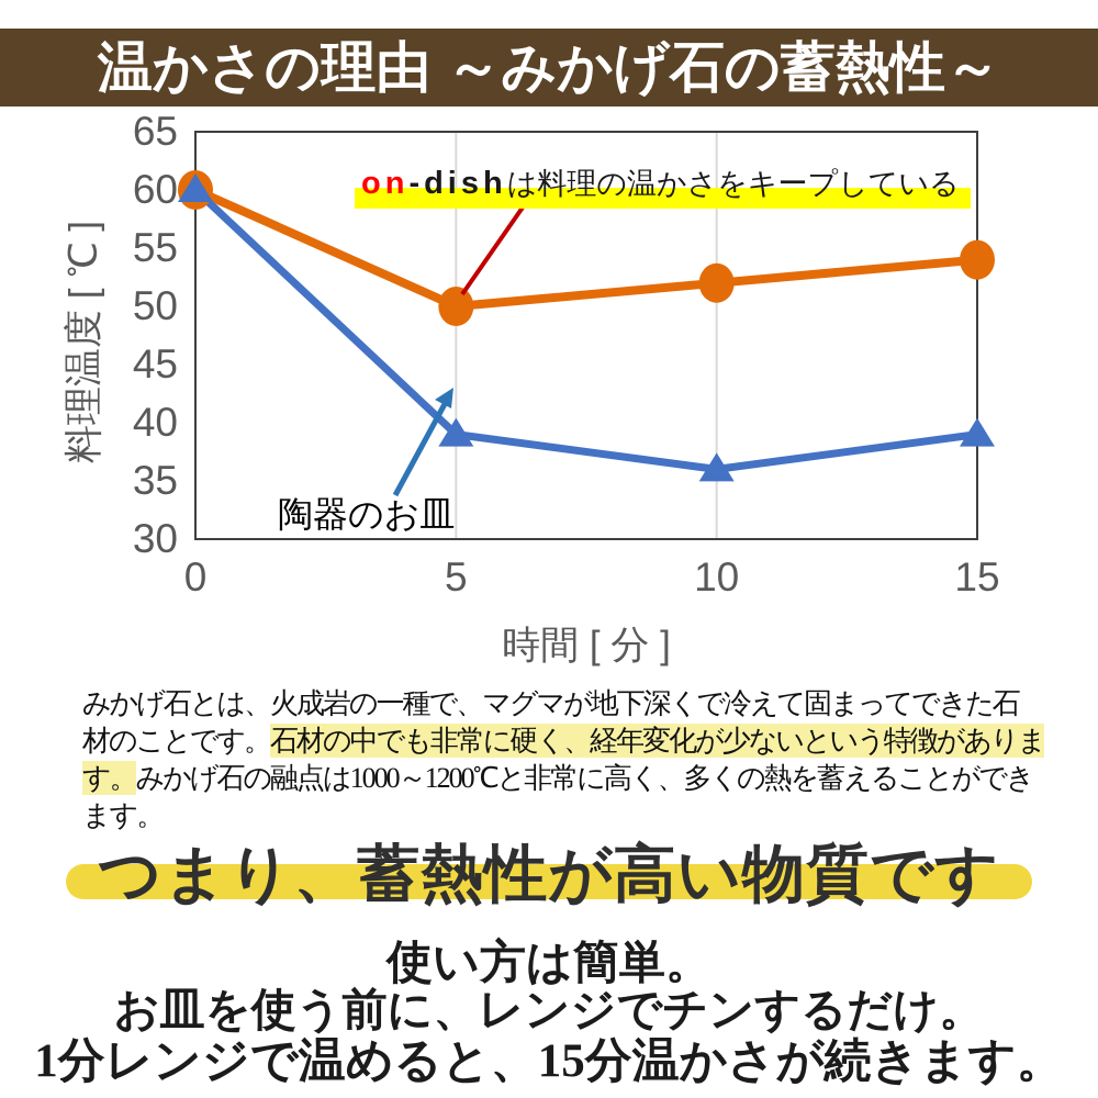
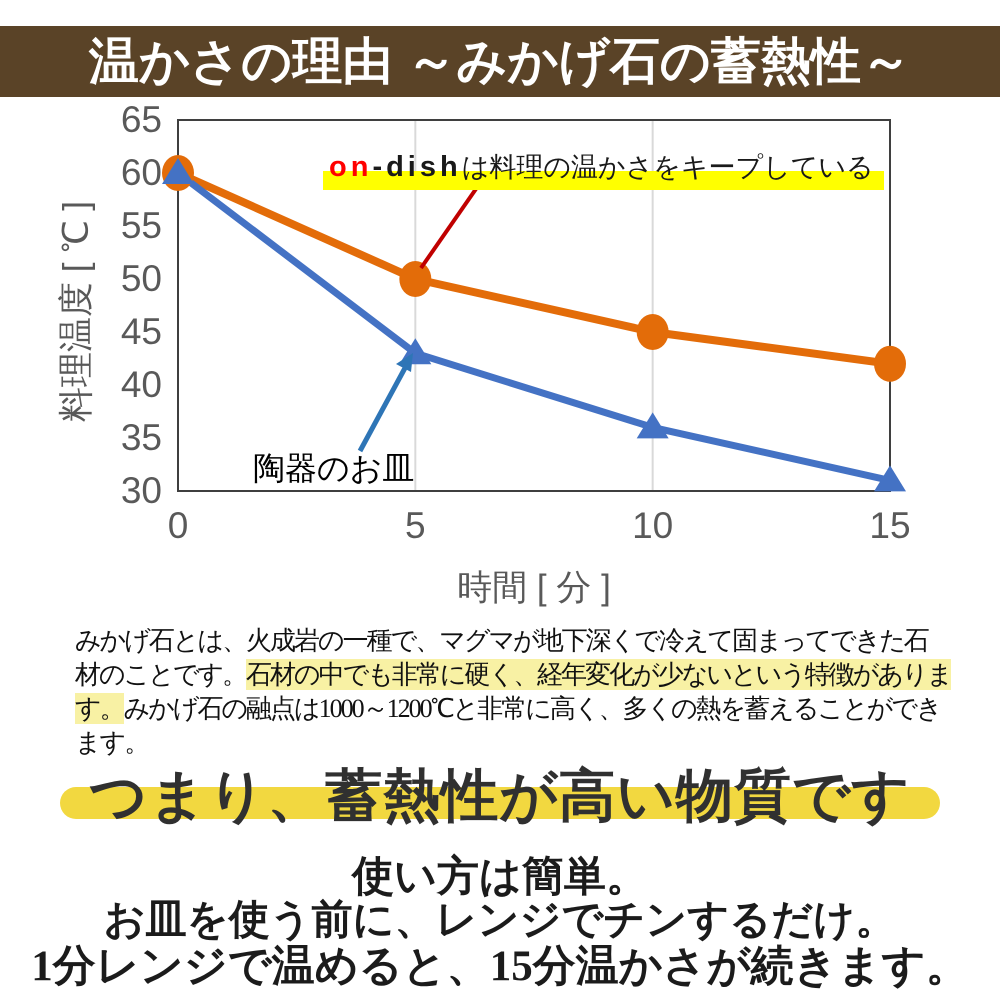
陶器のお皿/5: 39 -> 43
on-dish/10: 52 -> 45
on-dish/15: 54 -> 42
陶器のお皿/15: 39 -> 31
